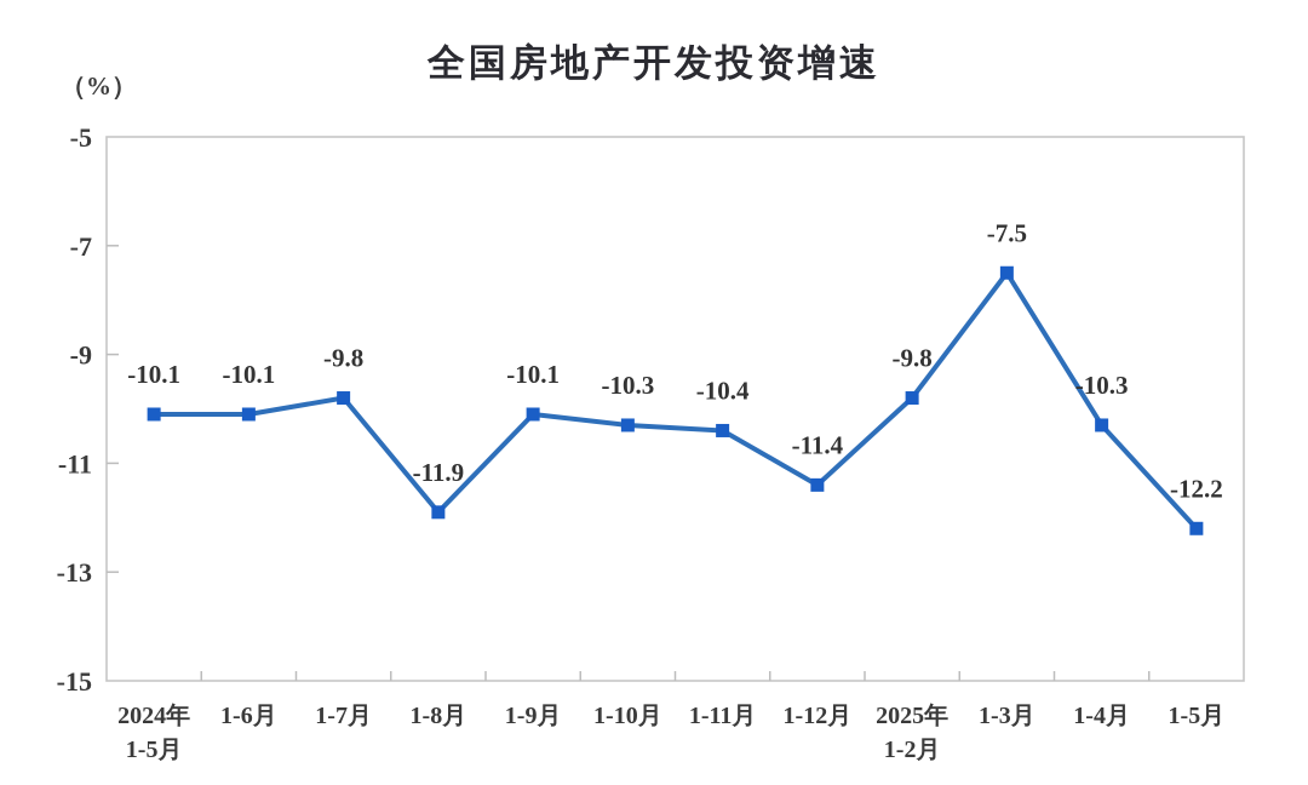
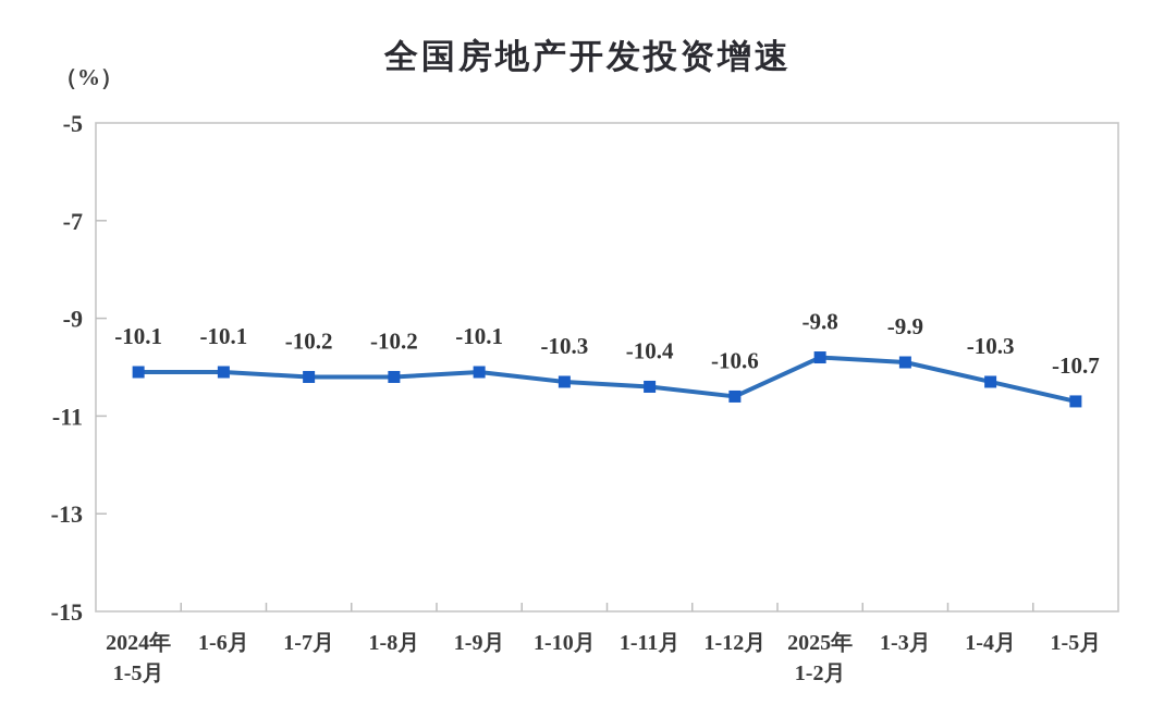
1-7月: -9.8 -> -10.2
1-8月: -11.9 -> -10.2
1-12月: -11.4 -> -10.6
1-3月: -7.5 -> -9.9
1-5月: -12.2 -> -10.7
